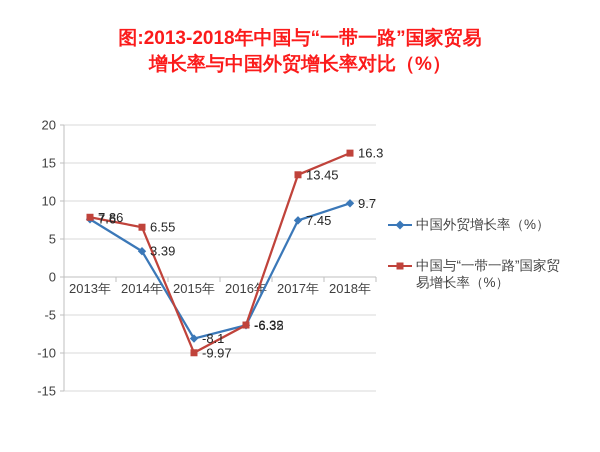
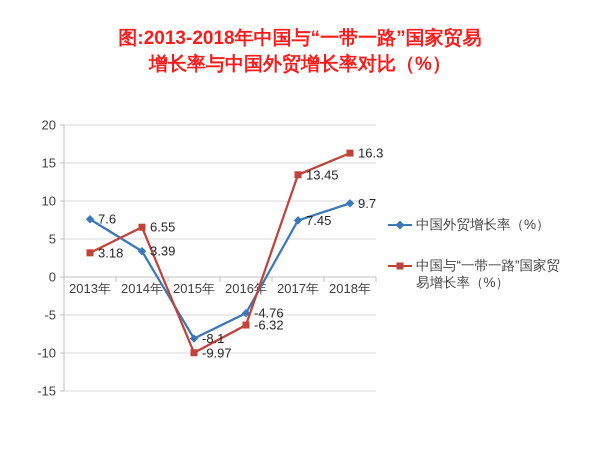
中国与“一带一路”国家贸易增长率（%）/2013年: 7.86 -> 3.18
中国外贸增长率（%）/2016年: -6.35 -> -4.76
